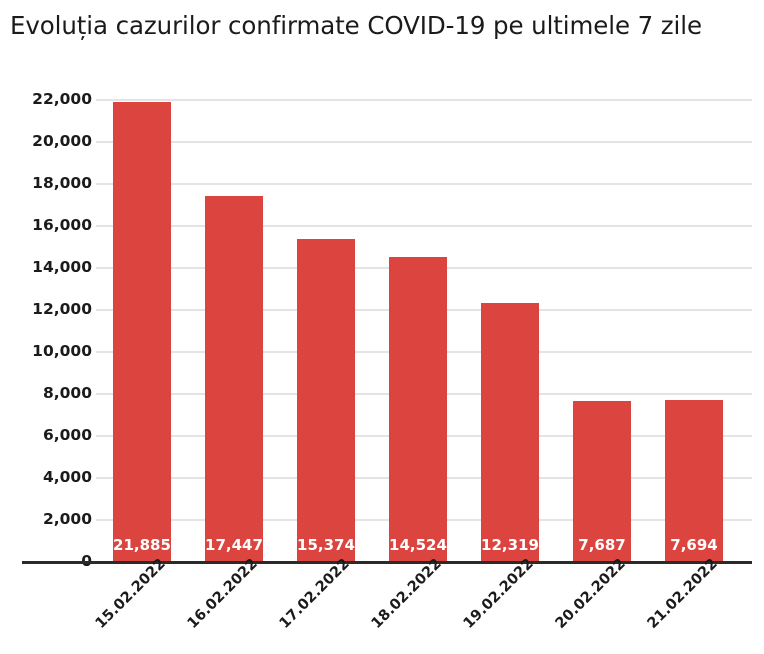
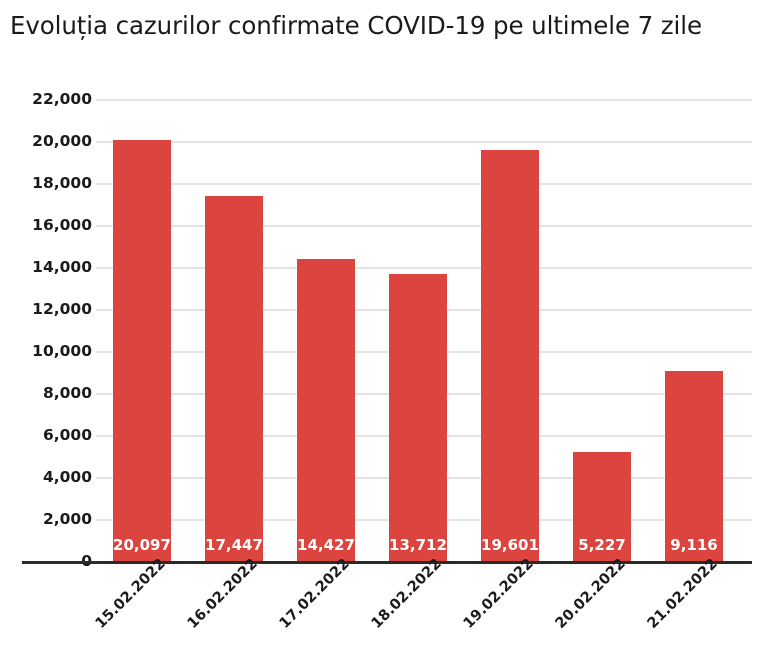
15.02.2022: 21,885 -> 20,097
17.02.2022: 15,374 -> 14,427
18.02.2022: 14,524 -> 13,712
19.02.2022: 12,319 -> 19,601
20.02.2022: 7,687 -> 5,227
21.02.2022: 7,694 -> 9,116
